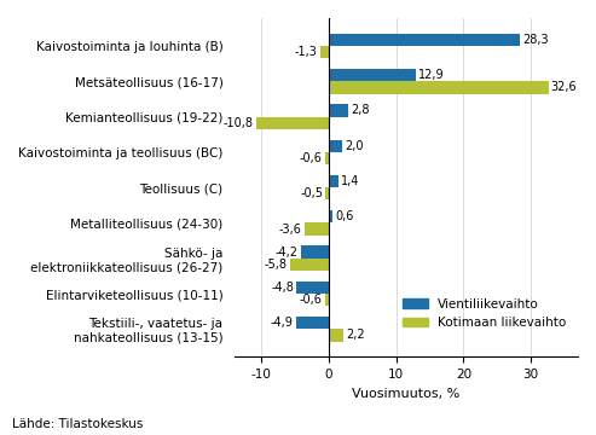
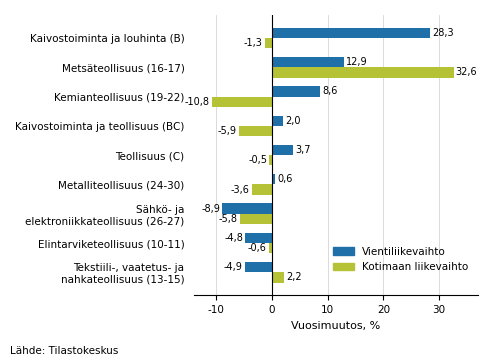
Vientiliikevaihto/Kemianteollisuus (19-22): 2,8 -> 8,6
Kotimaan liikevaihto/Kaivostoiminta ja teollisuus (BC): -0,6 -> -5,9
Vientiliikevaihto/Teollisuus (C): 1,4 -> 3,7
Vientiliikevaihto/Sähkö- ja elektroniikkateollisuus (26-27): -4,2 -> -8,9
